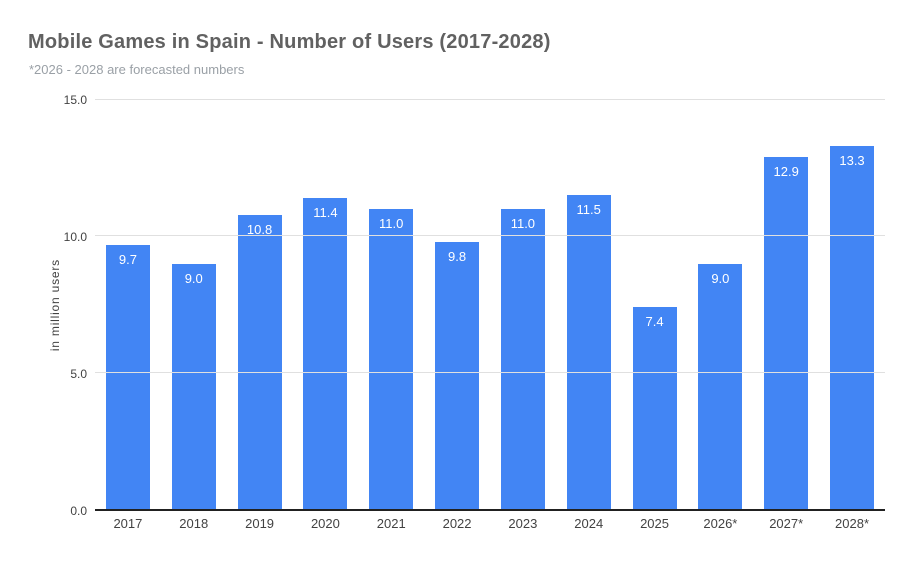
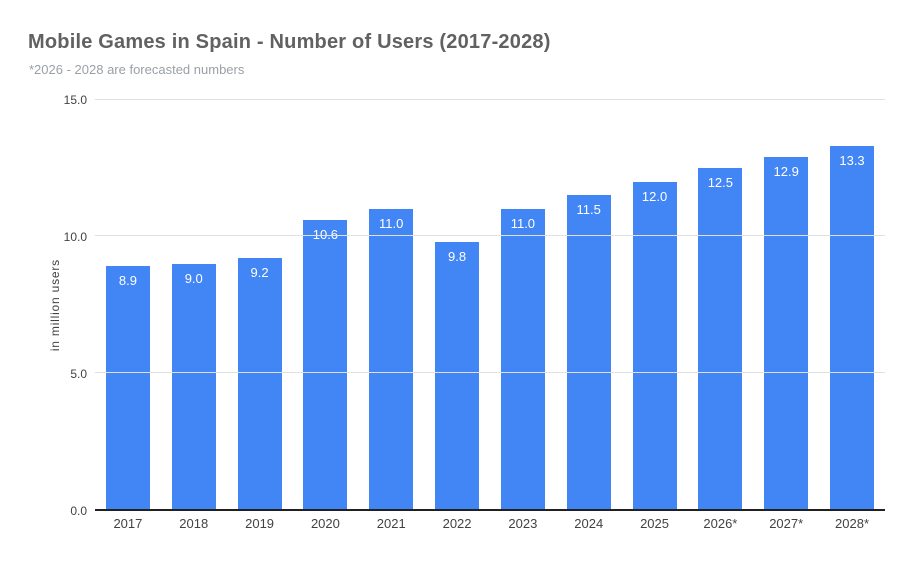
2017: 9.7 -> 8.9
2019: 10.8 -> 9.2
2020: 11.4 -> 10.6
2025: 7.4 -> 12.0
2026*: 9.0 -> 12.5
